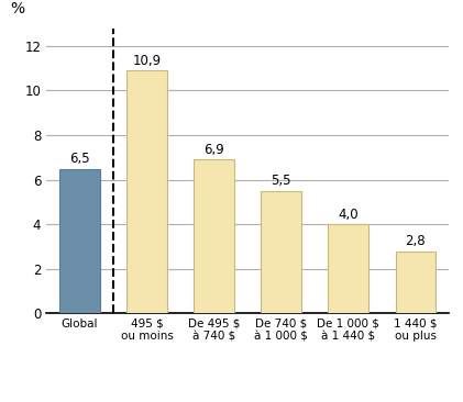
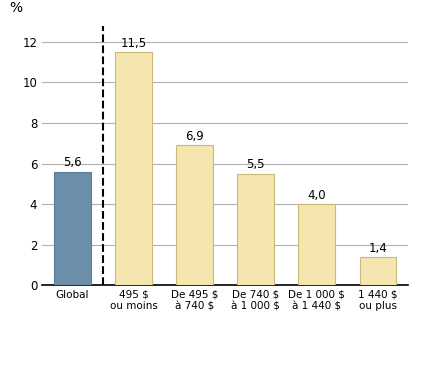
Global: 6,5 -> 5,6
495 $ ou moins: 10,9 -> 11,5
1 440 $ ou plus: 2,8 -> 1,4
